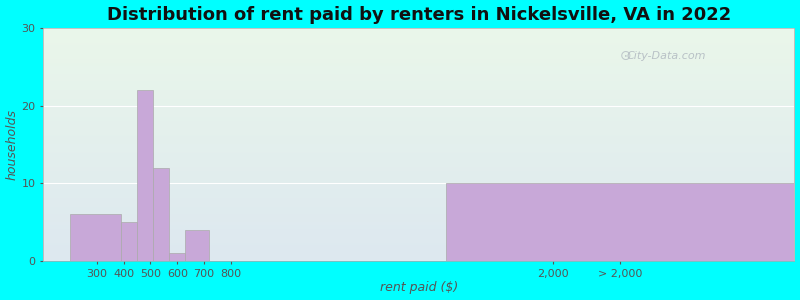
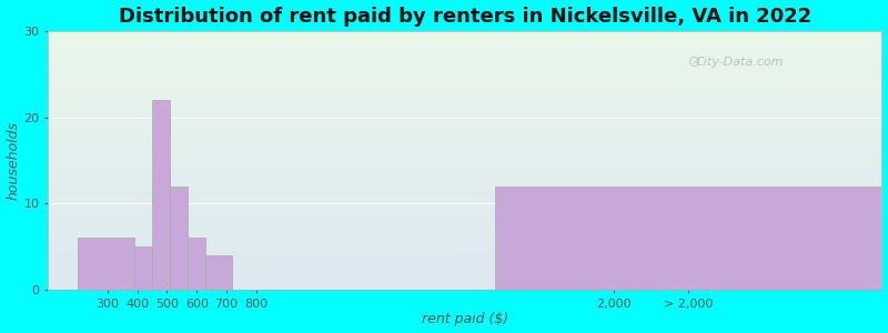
600: 1 -> 6
> 2,000: 10 -> 12
